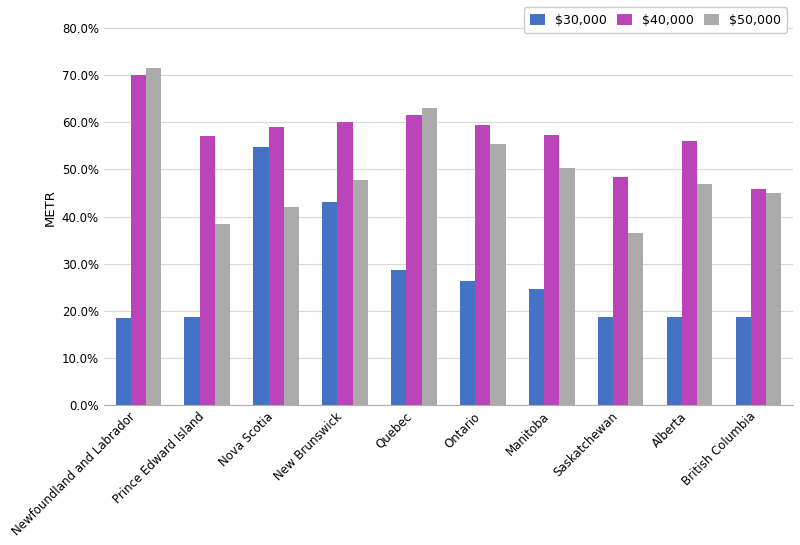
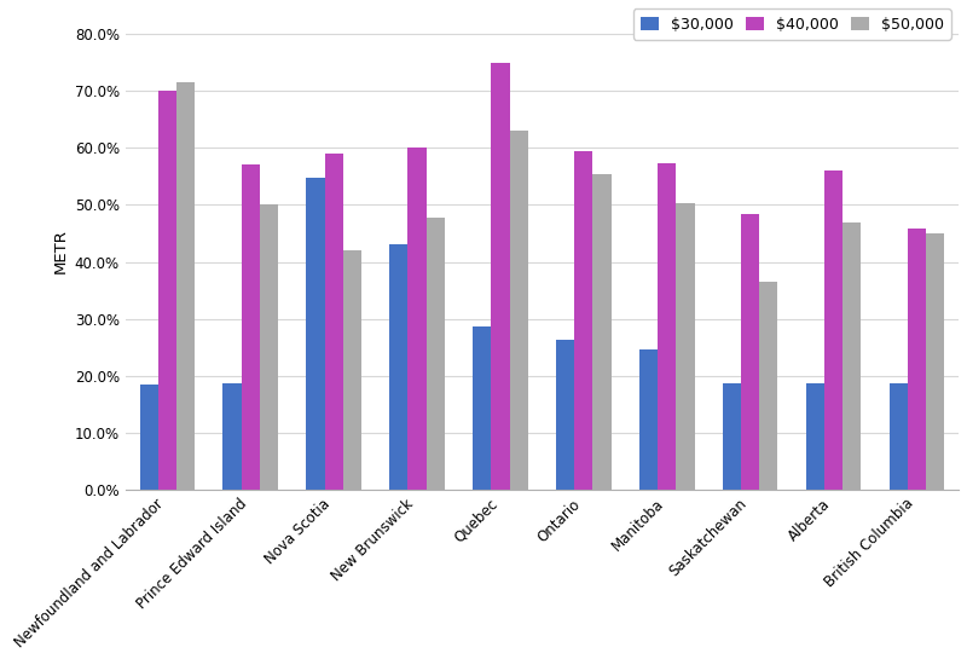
$50,000/Prince Edward Island: 38.5% -> 50.0%
$40,000/Quebec: 61.5% -> 75.0%
